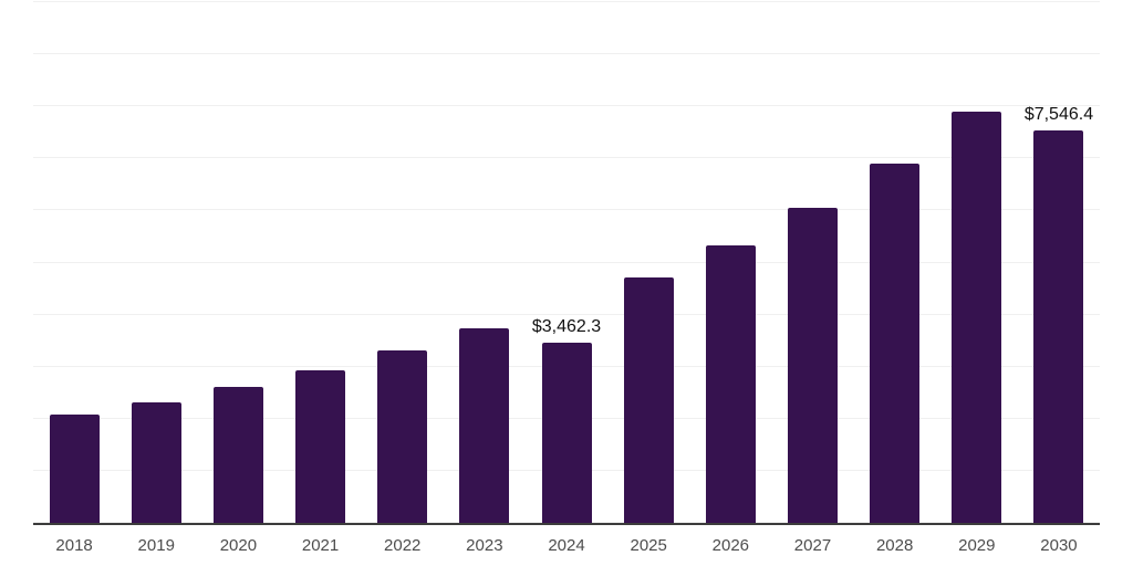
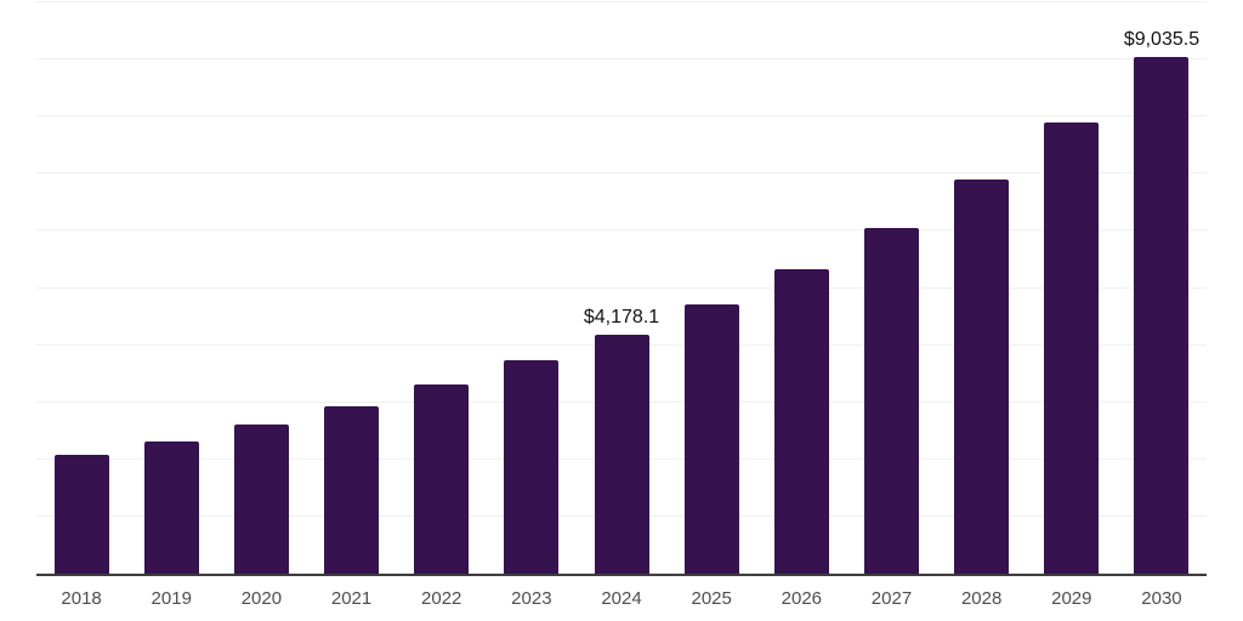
2024: $3,462.3 -> $4,178.1
2030: $7,546.4 -> $9,035.5
